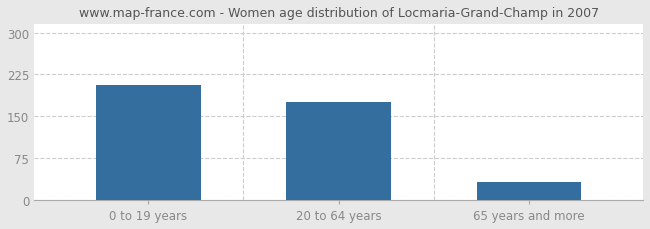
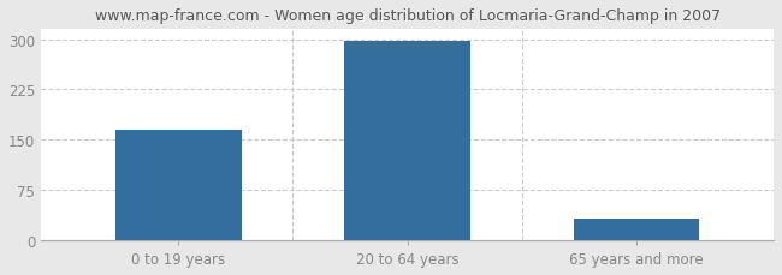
0 to 19 years: 206 -> 165
20 to 64 years: 176 -> 298
